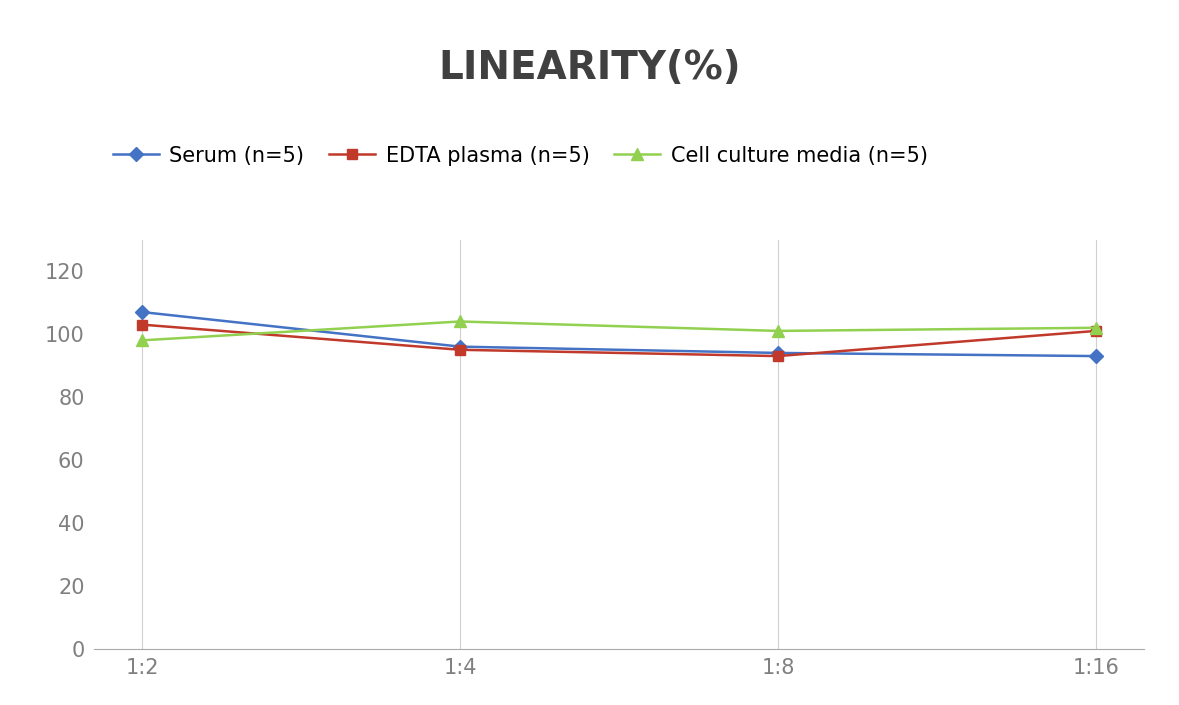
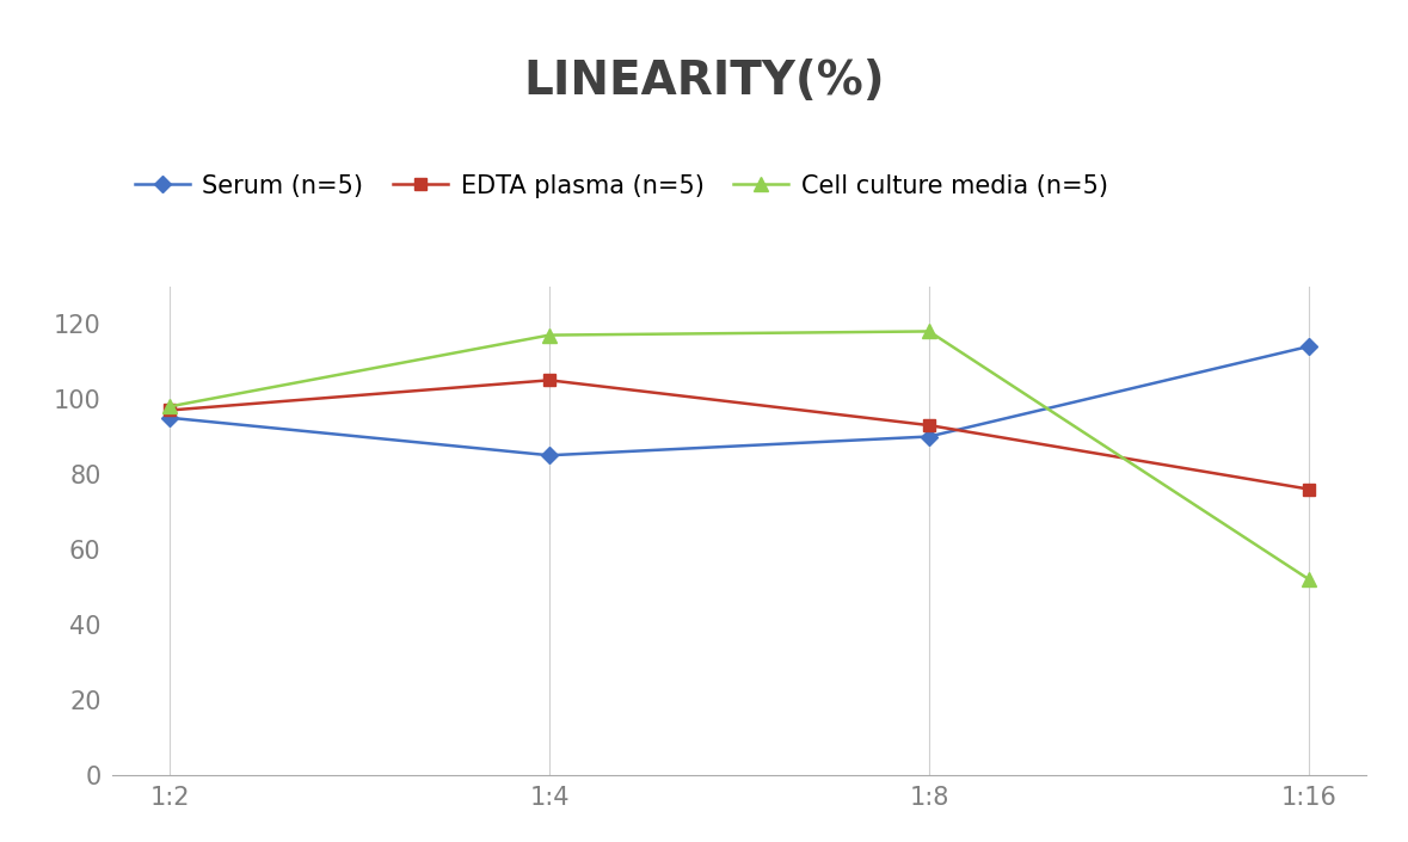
Serum (n=5)/1:2: 107 -> 95
EDTA plasma (n=5)/1:2: 103 -> 97
Serum (n=5)/1:4: 96 -> 85
EDTA plasma (n=5)/1:4: 95 -> 105
Cell culture media (n=5)/1:4: 104 -> 117
Serum (n=5)/1:8: 94 -> 90
Cell culture media (n=5)/1:8: 101 -> 118
Serum (n=5)/1:16: 93 -> 114
EDTA plasma (n=5)/1:16: 101 -> 76
Cell culture media (n=5)/1:16: 102 -> 52
